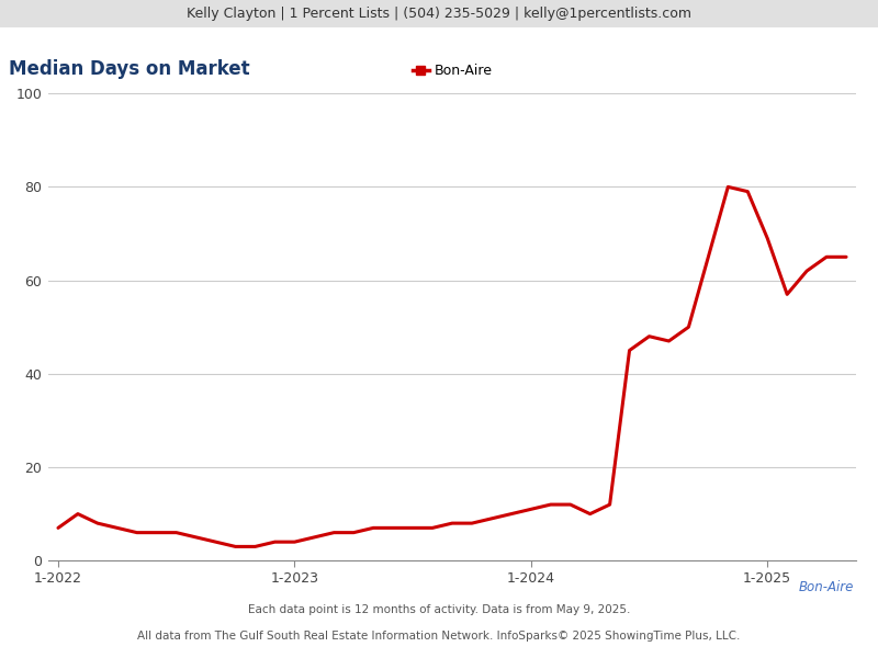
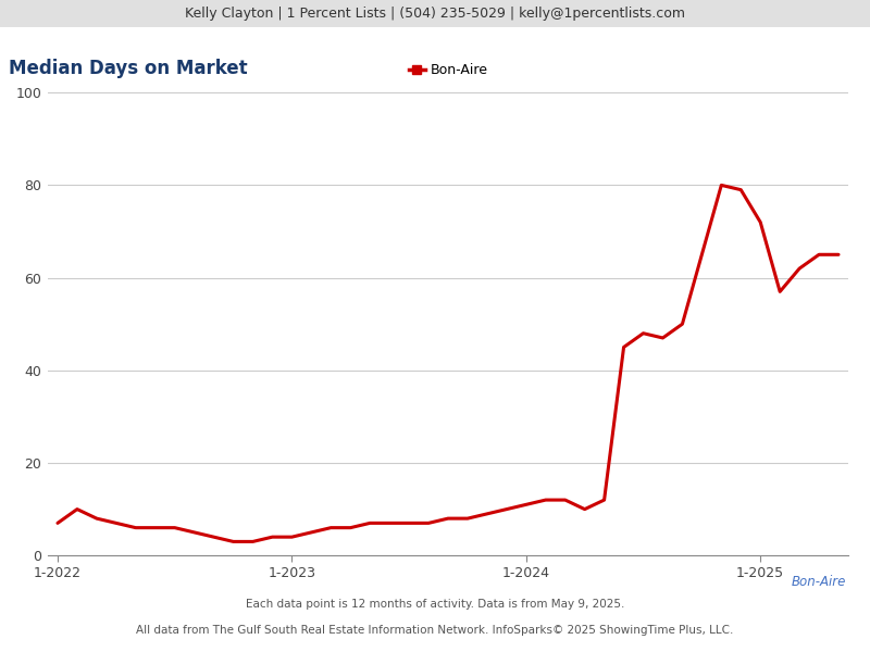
1-2025: 69 -> 72
